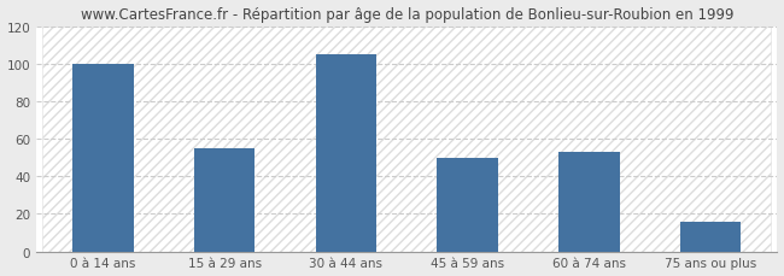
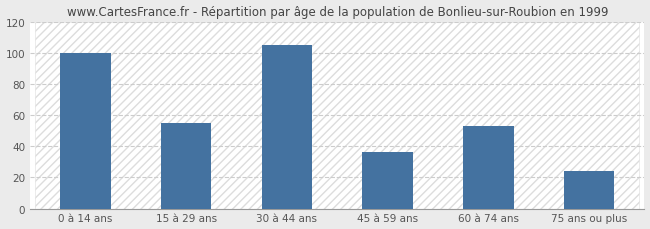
45 à 59 ans: 50 -> 36
75 ans ou plus: 16 -> 24
